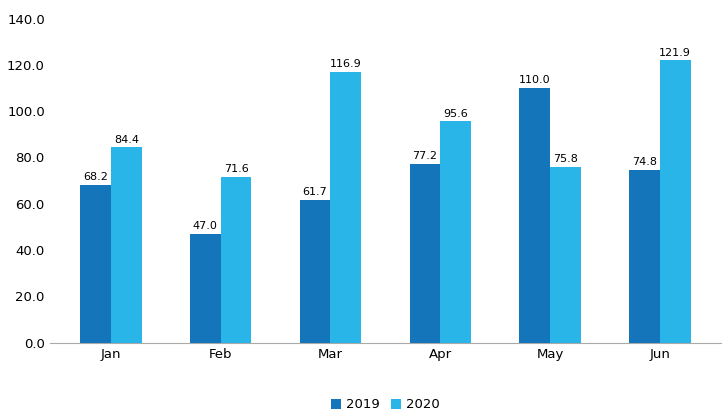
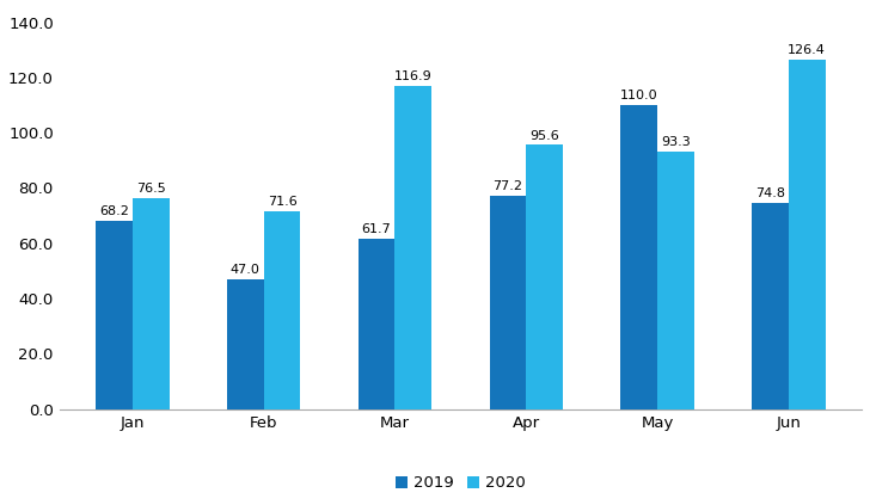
2020/Jan: 84.4 -> 76.5
2020/May: 75.8 -> 93.3
2020/Jun: 121.9 -> 126.4
